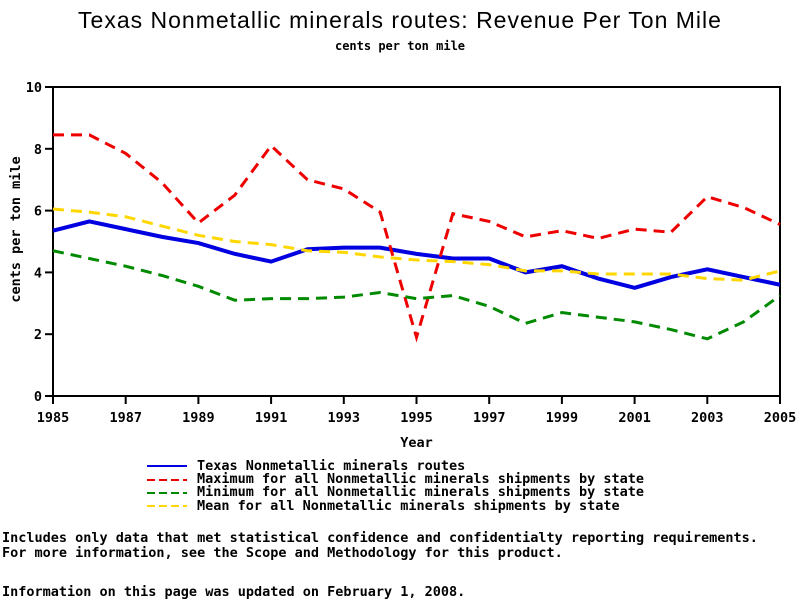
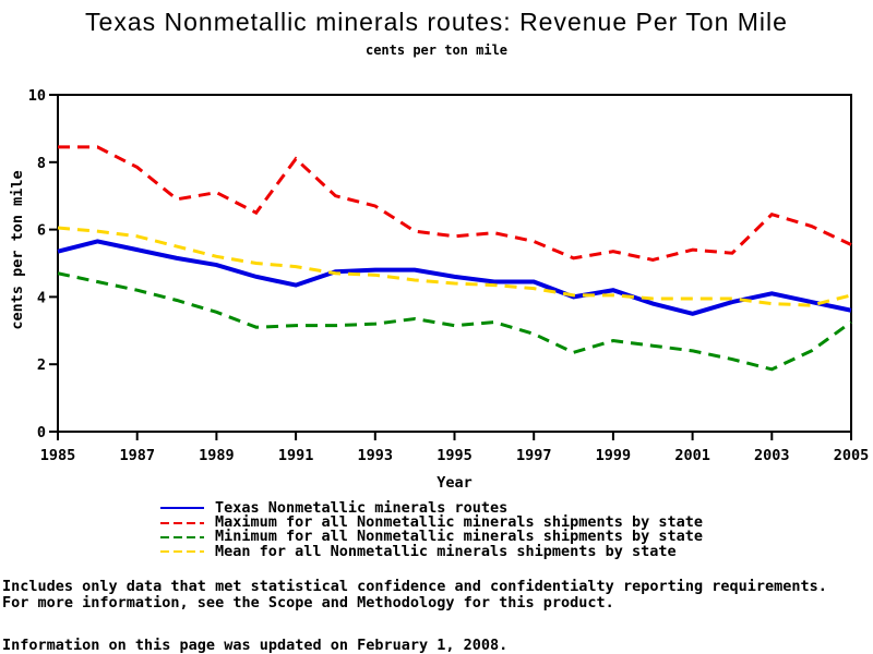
Maximum for all Nonmetallic minerals shipments by state/1989: 5.6 -> 7.1
Maximum for all Nonmetallic minerals shipments by state/1995: 1.9 -> 5.8
